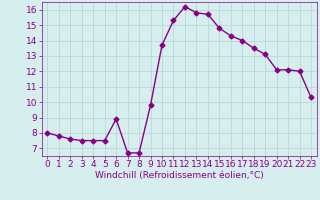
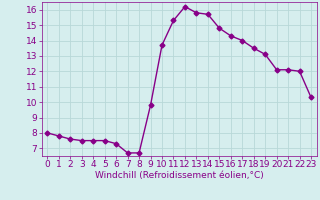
6: 8.9 -> 7.3
